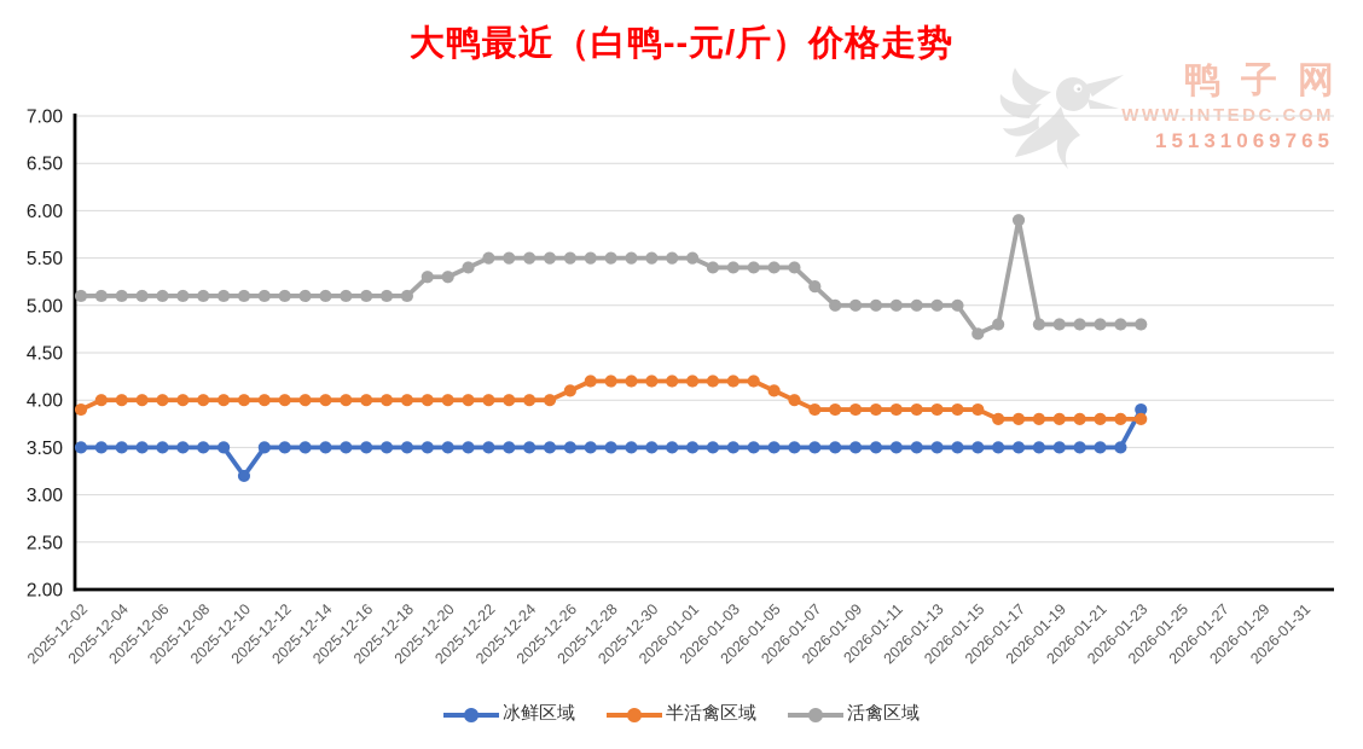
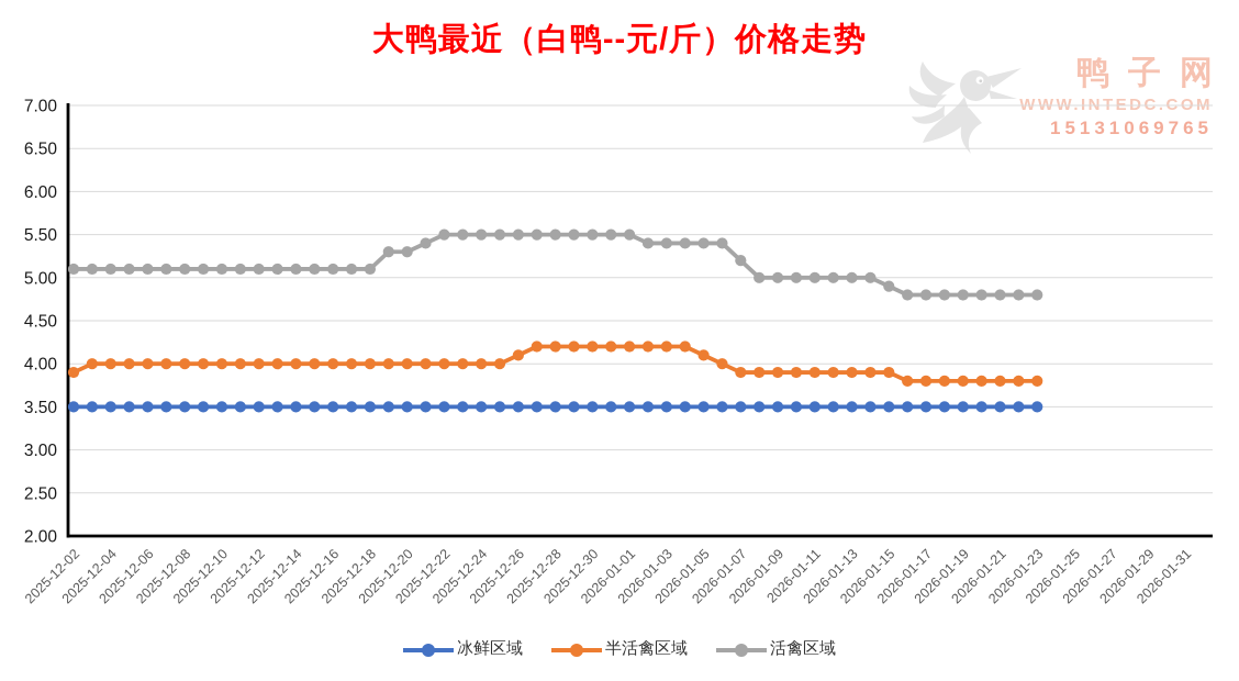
冰鲜区域/2025-12-10: 3.2 -> 3.5
活禽区域/2026-01-15: 4.7 -> 4.9
活禽区域/2026-01-17: 5.9 -> 4.8
冰鲜区域/2026-01-23: 3.9 -> 3.5
